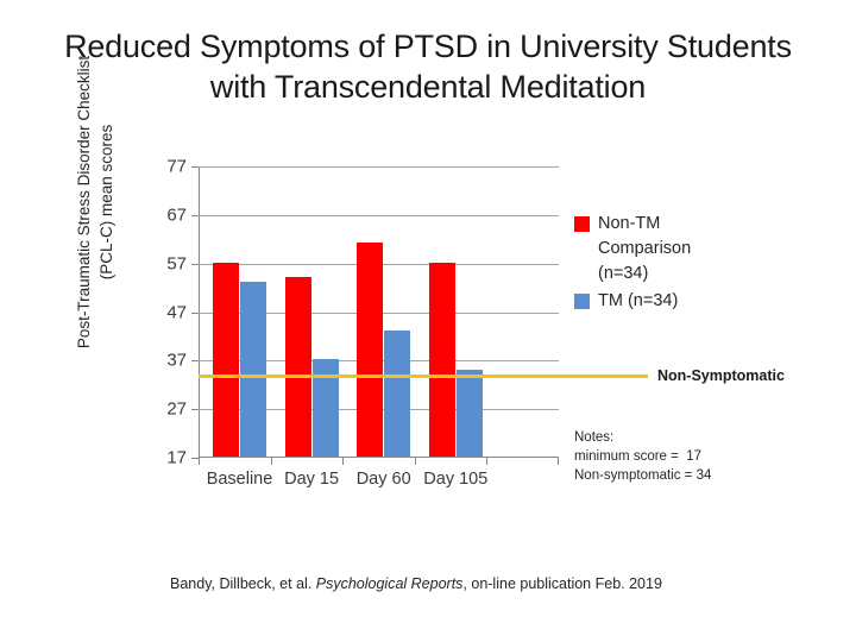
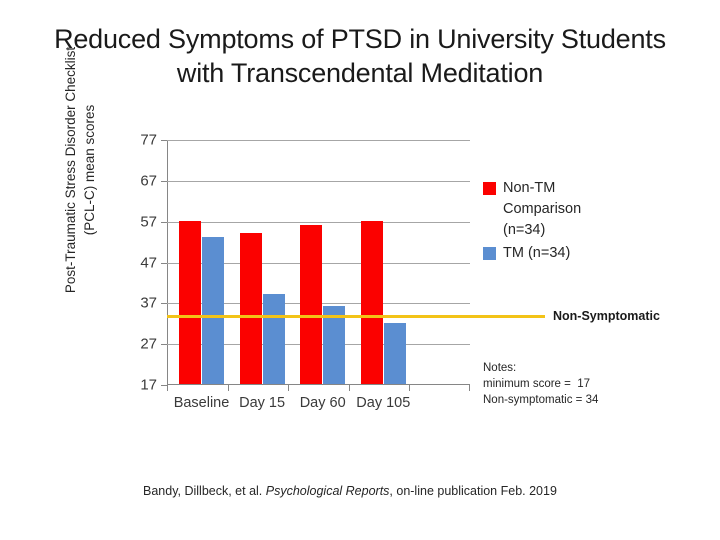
TM (n=34)/Day 15: 37 -> 39
Non-TM Comparison (n=34)/Day 60: 61 -> 56
TM (n=34)/Day 60: 43 -> 36
TM (n=34)/Day 105: 35 -> 32
